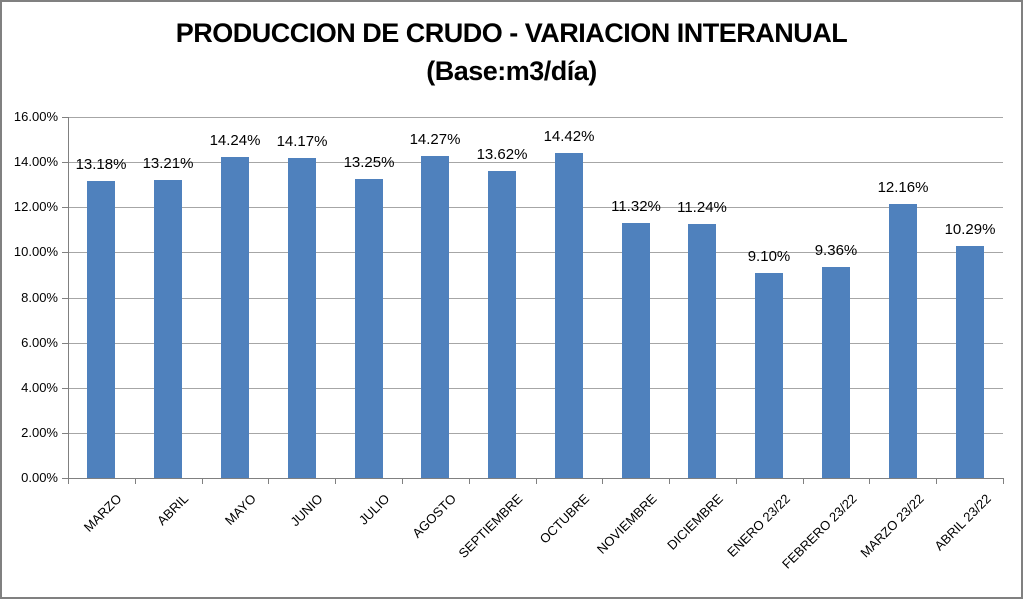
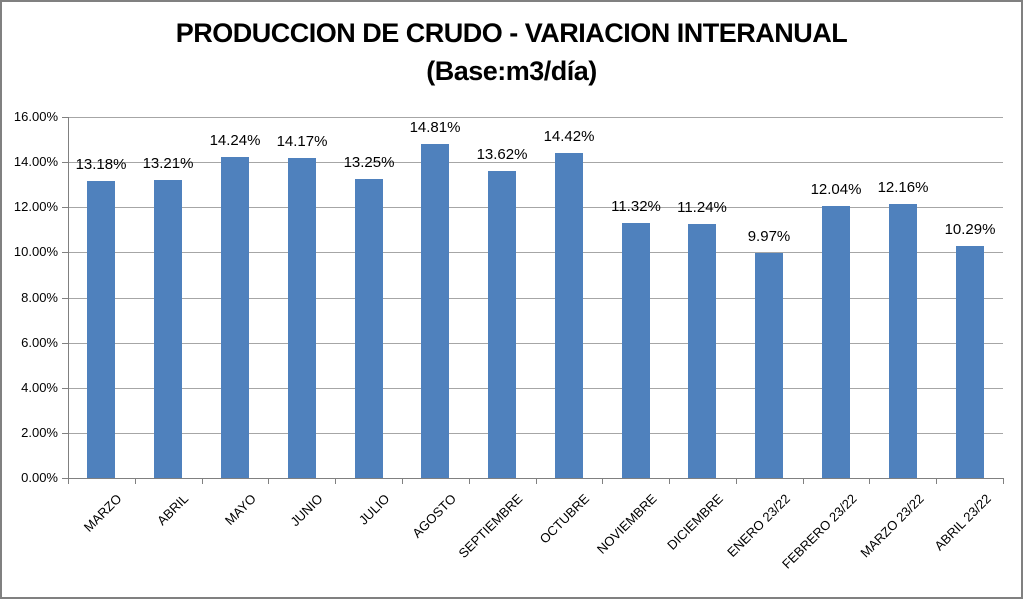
AGOSTO: 14.27% -> 14.81%
ENERO 23/22: 9.10% -> 9.97%
FEBRERO 23/22: 9.36% -> 12.04%
